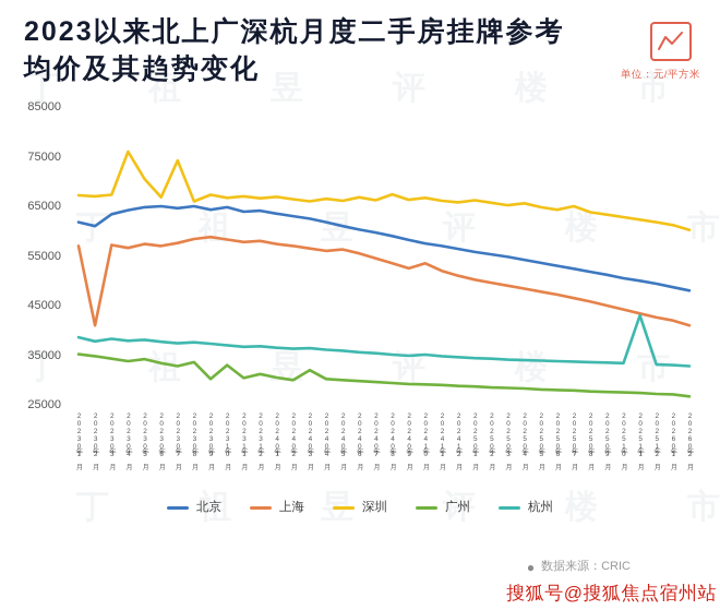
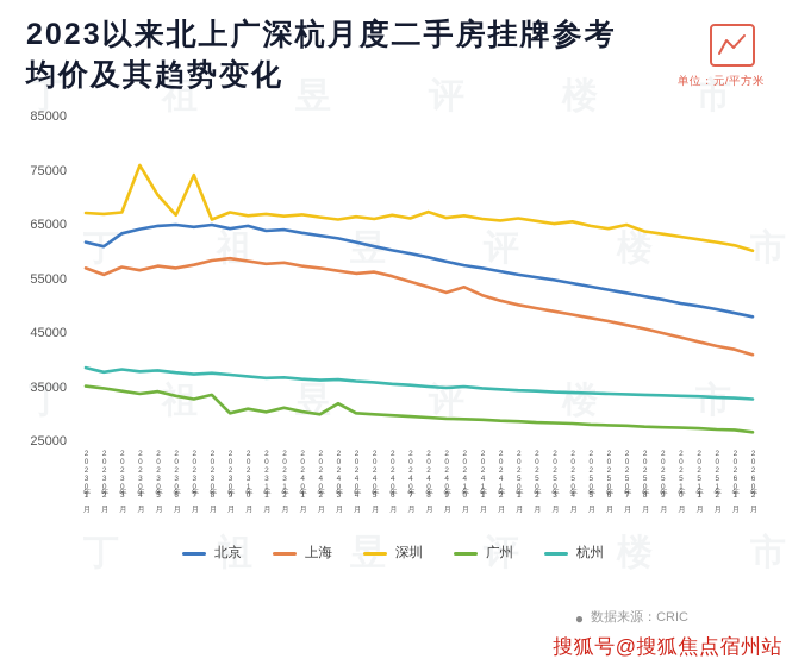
上海/2023年02月: 41000 -> 56000
广州/2023年10月: 33000 -> 31000
杭州/2025年11月: 43000 -> 33000
